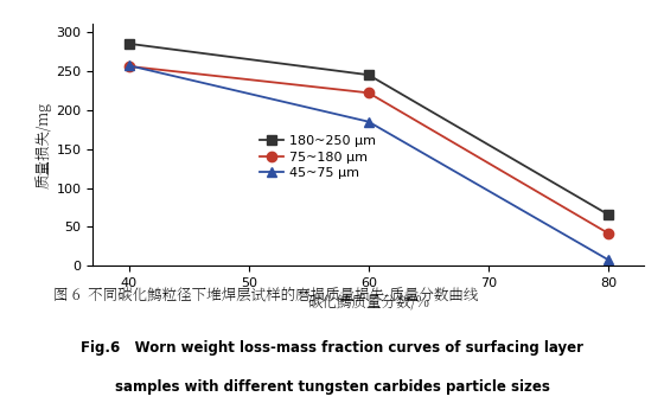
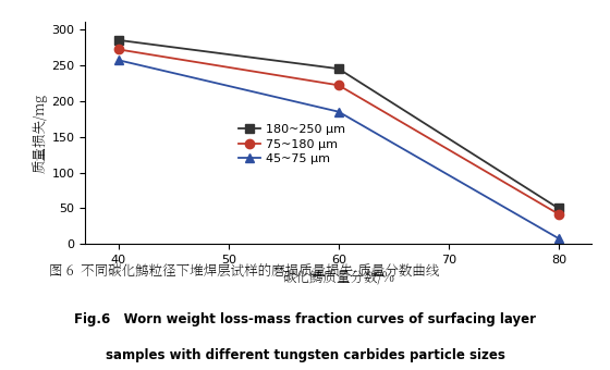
75~180 μm/40: 256 -> 272
180~250 μm/80: 66 -> 50
